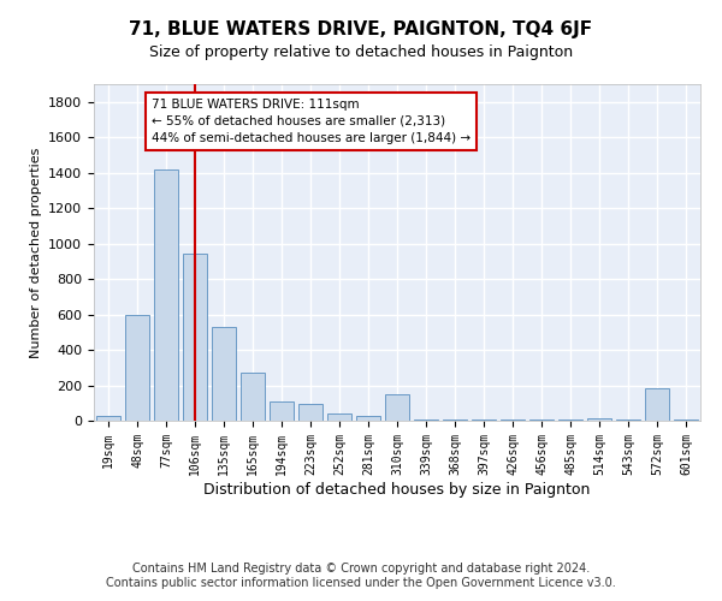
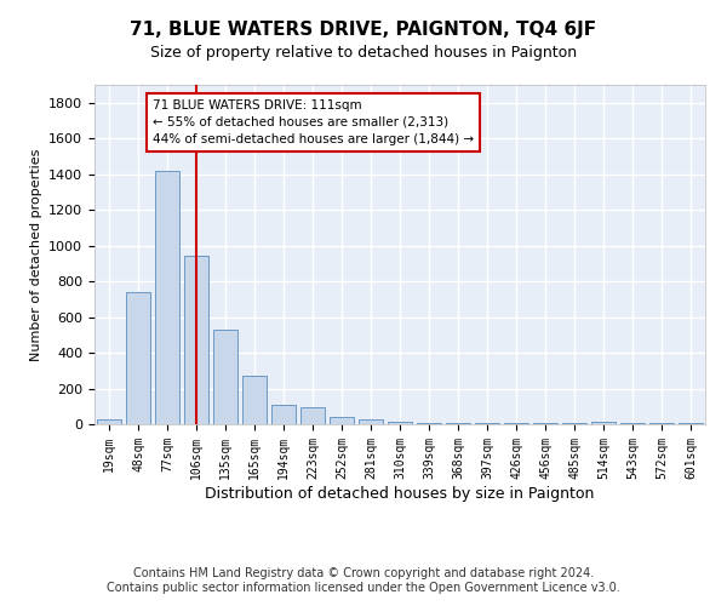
48sqm: 600 -> 740
310sqm: 150 -> 20
572sqm: 180 -> 0
